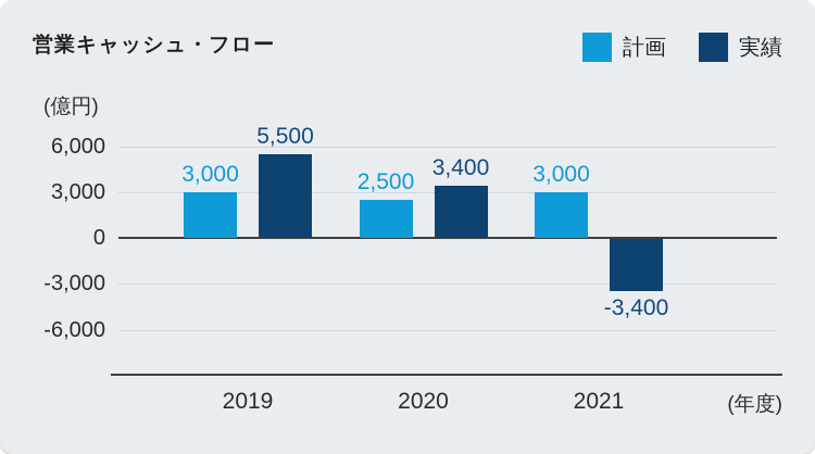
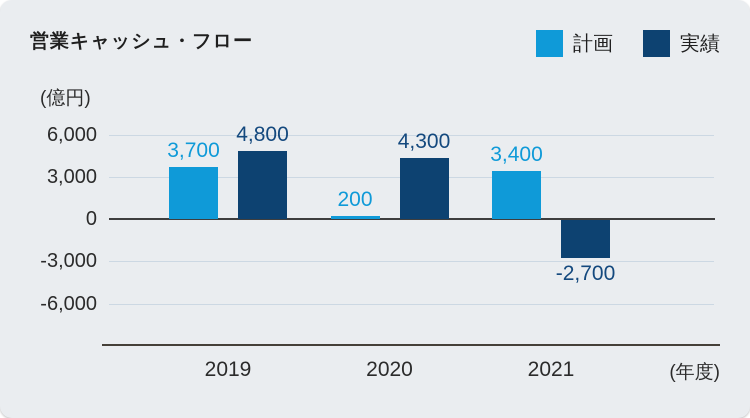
計画/2019: 3,000 -> 3,700
実績/2019: 5,500 -> 4,800
計画/2020: 2,500 -> 200
実績/2020: 3,400 -> 4,300
計画/2021: 3,000 -> 3,400
実績/2021: -3,400 -> -2,700
